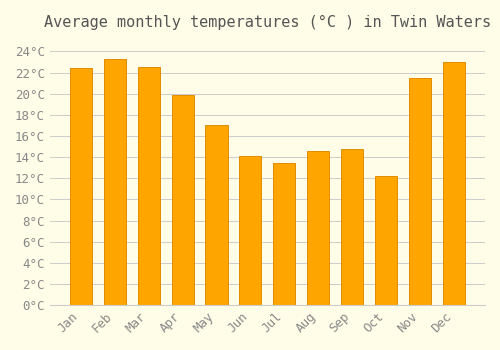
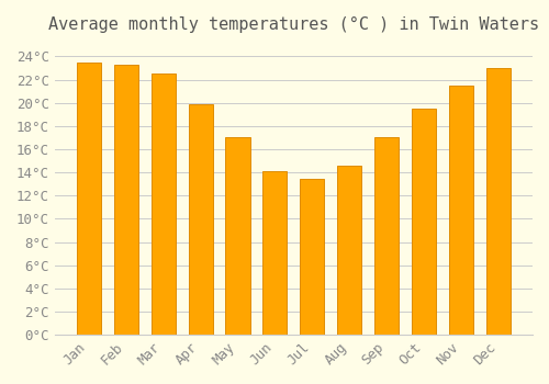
Jan: 22.4°C -> 23.5°C
Sep: 14.8°C -> 17.0°C
Oct: 12.2°C -> 19.5°C
